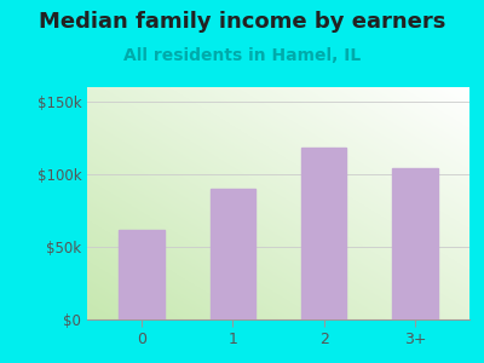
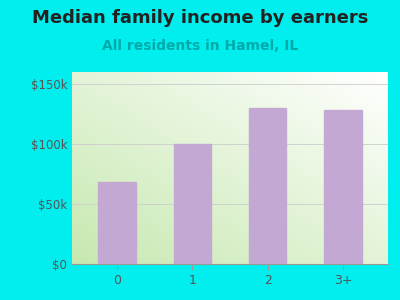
0: $62k -> $68k
1: $90k -> $100k
2: $118k -> $130k
3+: $104k -> $128k
